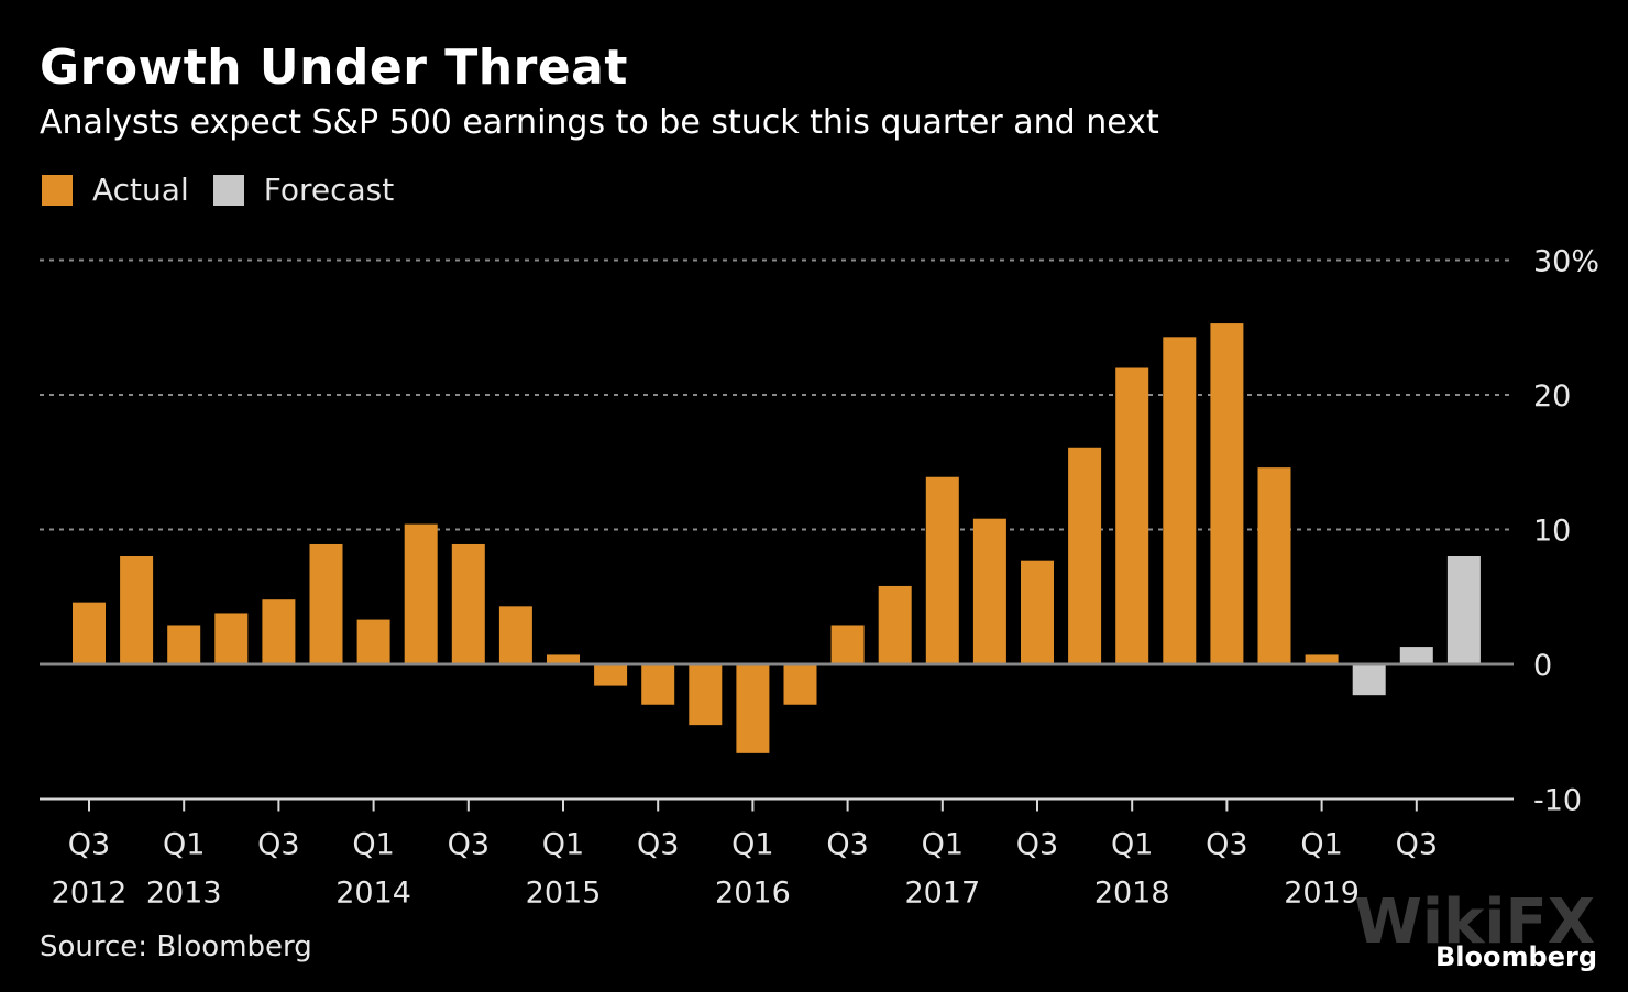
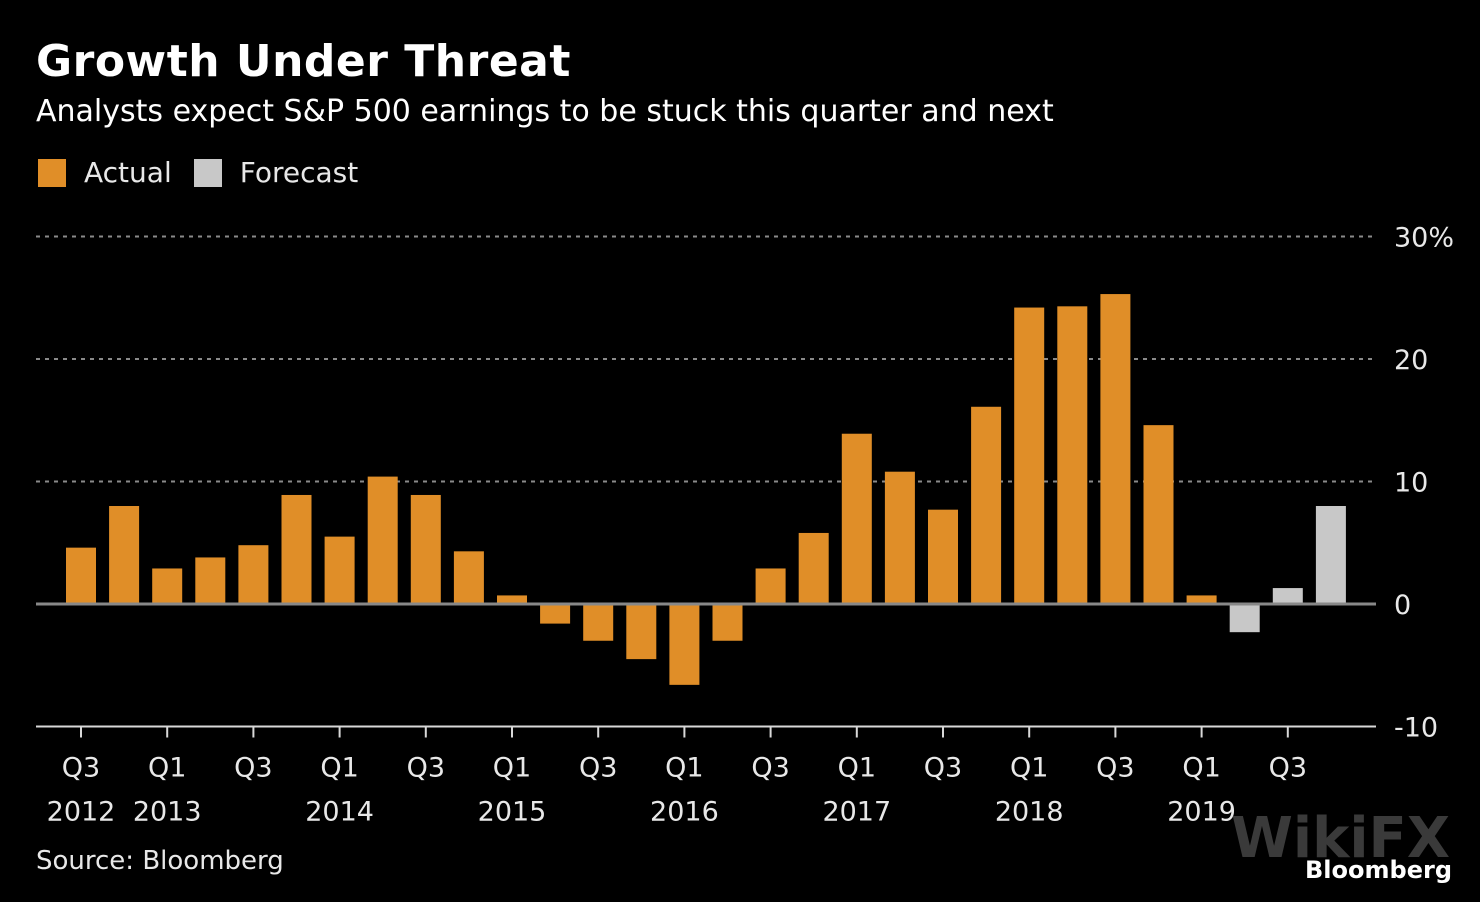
Actual/Q1 2014: 3.3% -> 5.5%
Actual/Q1 2018: 22.0% -> 24.2%
